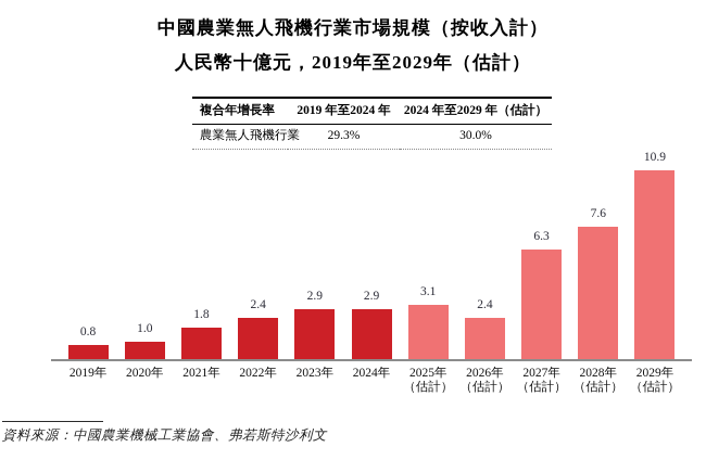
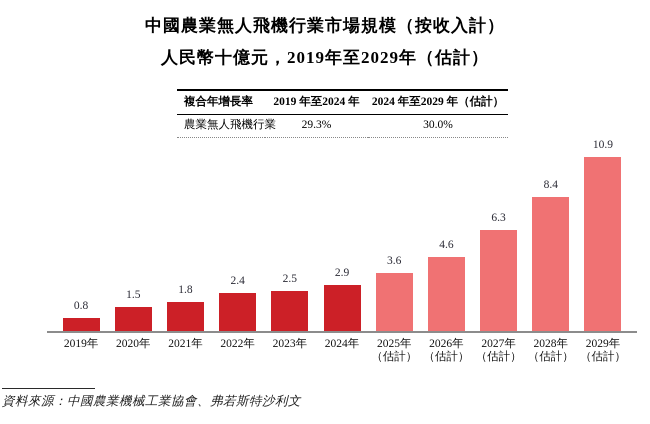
2020年: 1.0 -> 1.5
2023年: 2.9 -> 2.5
2025年: 3.1 -> 3.6
2026年: 2.4 -> 4.6
2028年: 7.6 -> 8.4
